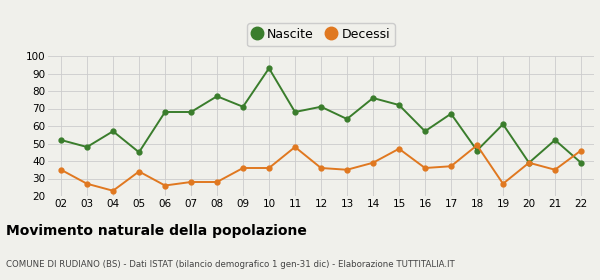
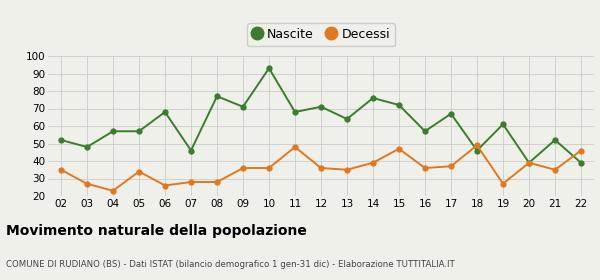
Nascite/05: 45 -> 57
Nascite/07: 68 -> 46
